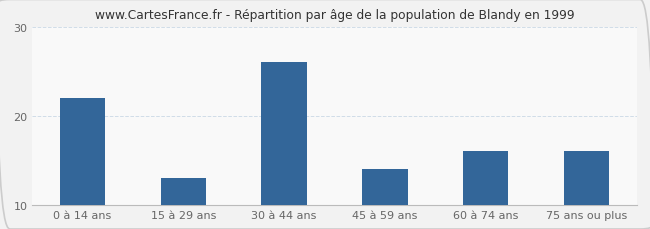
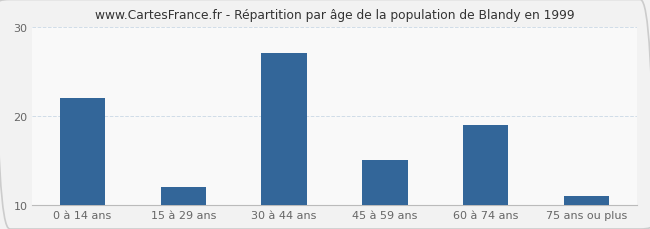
15 à 29 ans: 13 -> 12
30 à 44 ans: 26 -> 27
45 à 59 ans: 14 -> 15
60 à 74 ans: 16 -> 19
75 ans ou plus: 16 -> 11
